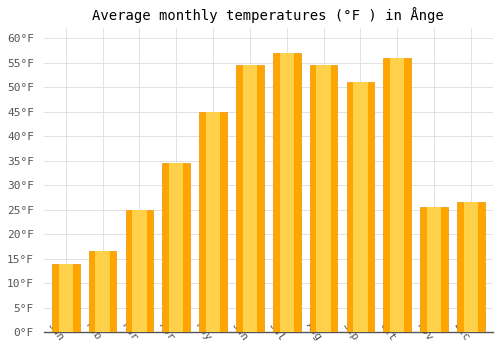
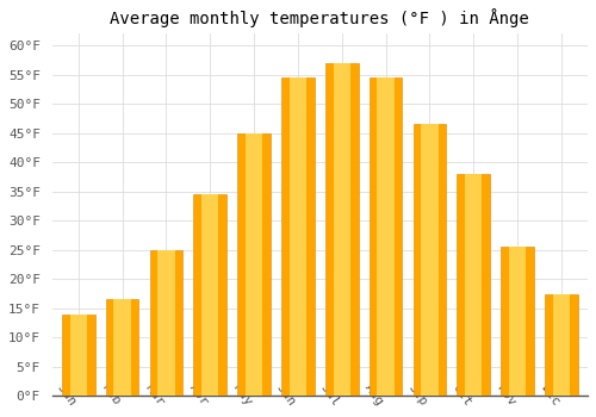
Sep: 51.0°F -> 46.5°F
Oct: 56.0°F -> 38.0°F
Dec: 26.5°F -> 17.5°F
